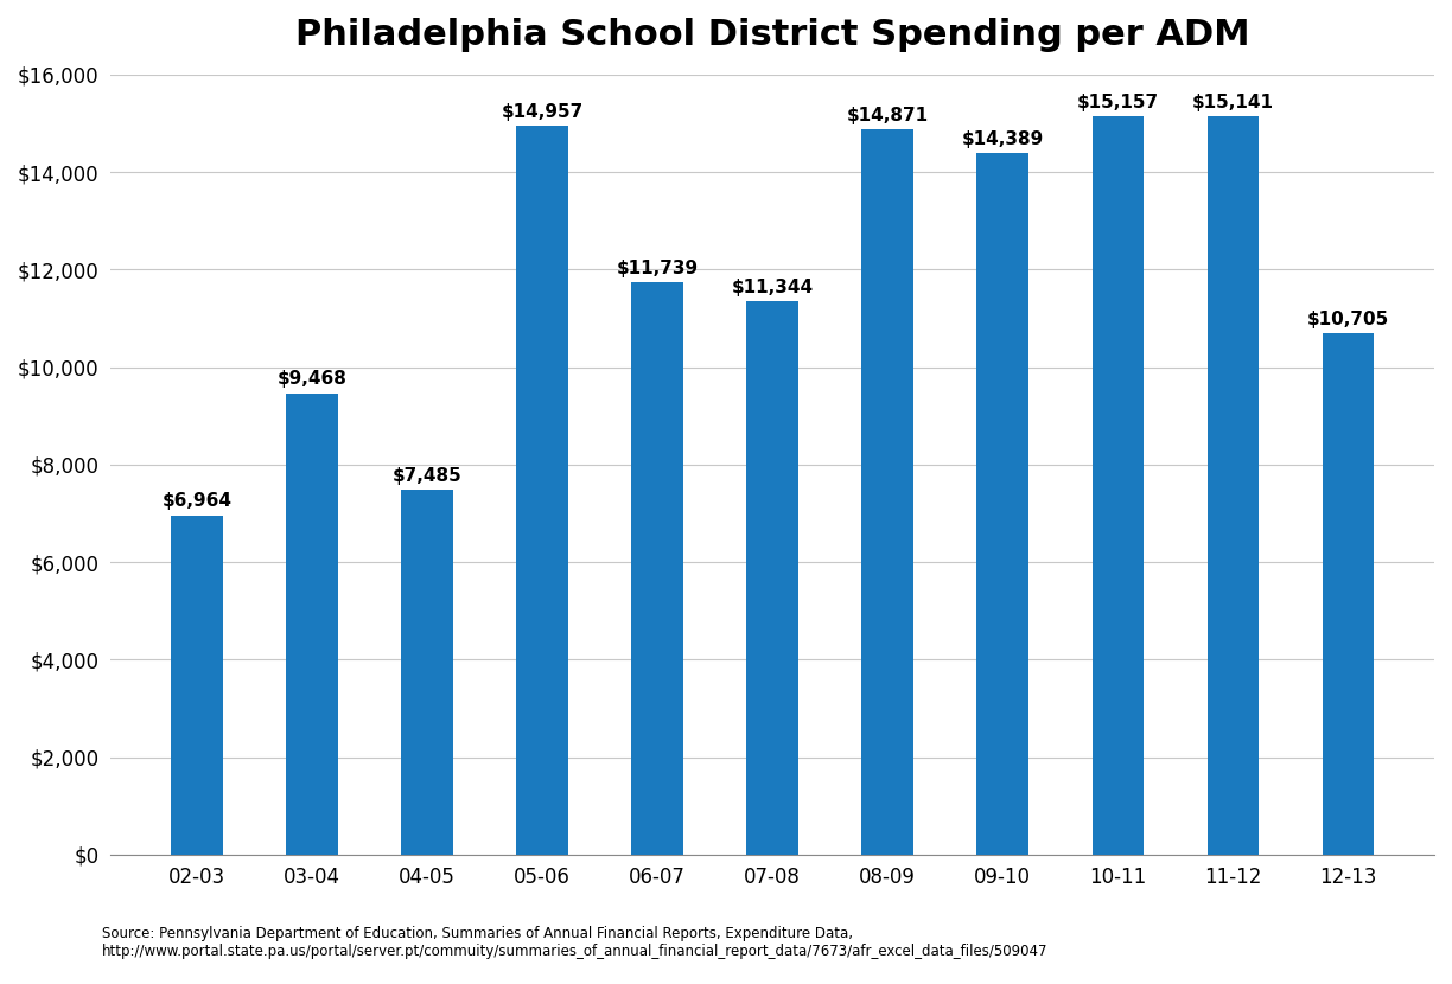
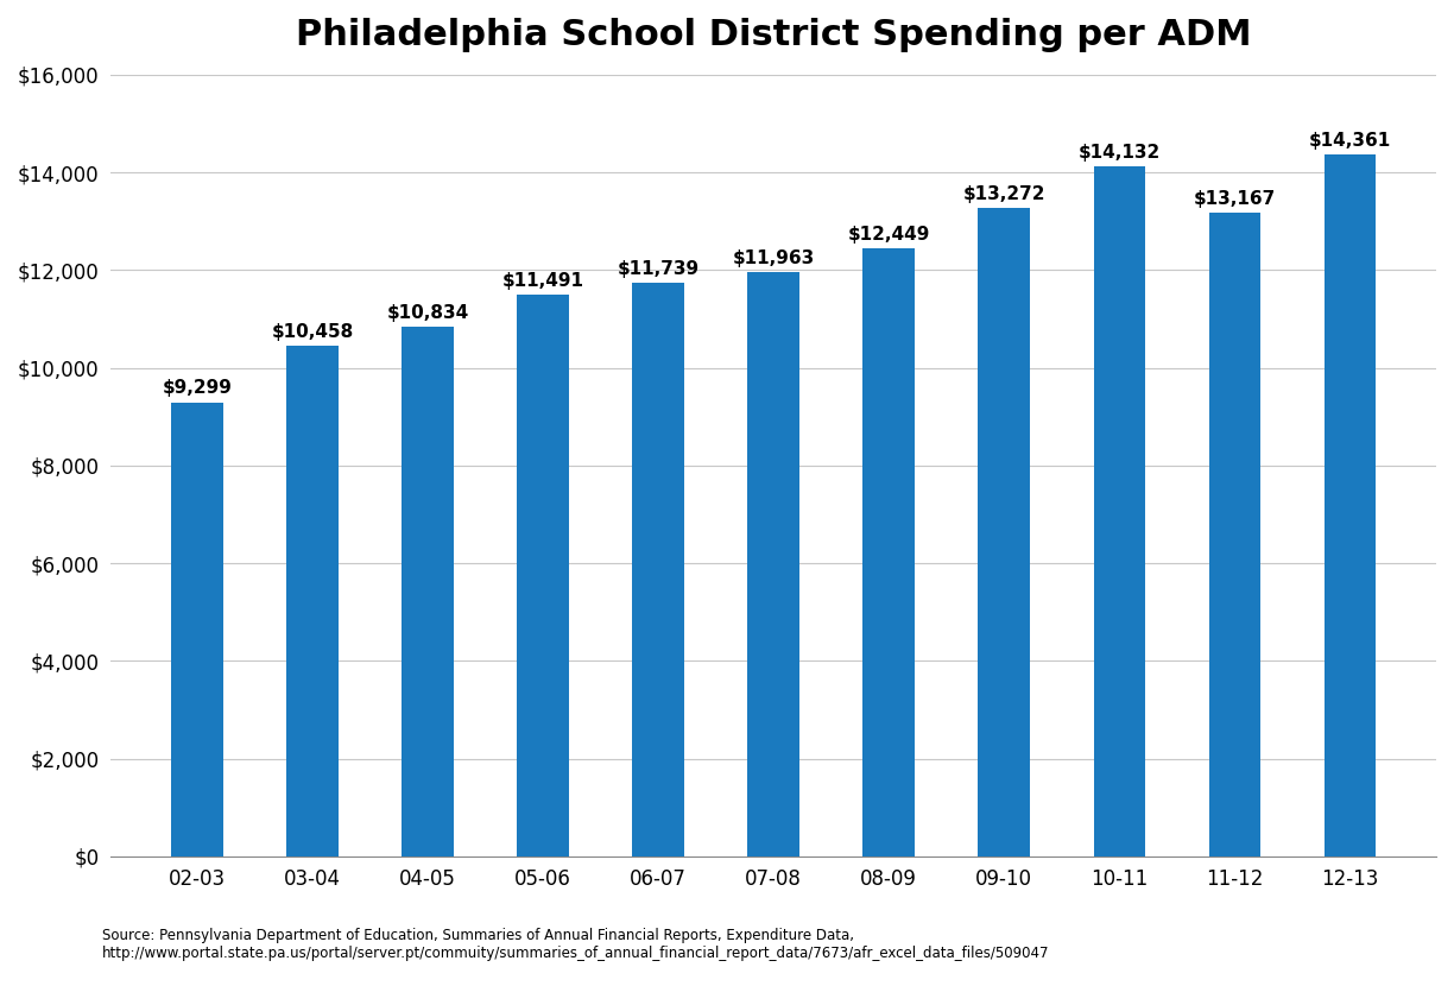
02-03: $6,964 -> $9,299
03-04: $9,468 -> $10,458
04-05: $7,485 -> $10,834
05-06: $14,957 -> $11,491
07-08: $11,344 -> $11,963
08-09: $14,871 -> $12,449
09-10: $14,389 -> $13,272
10-11: $15,157 -> $14,132
11-12: $15,141 -> $13,167
12-13: $10,705 -> $14,361
